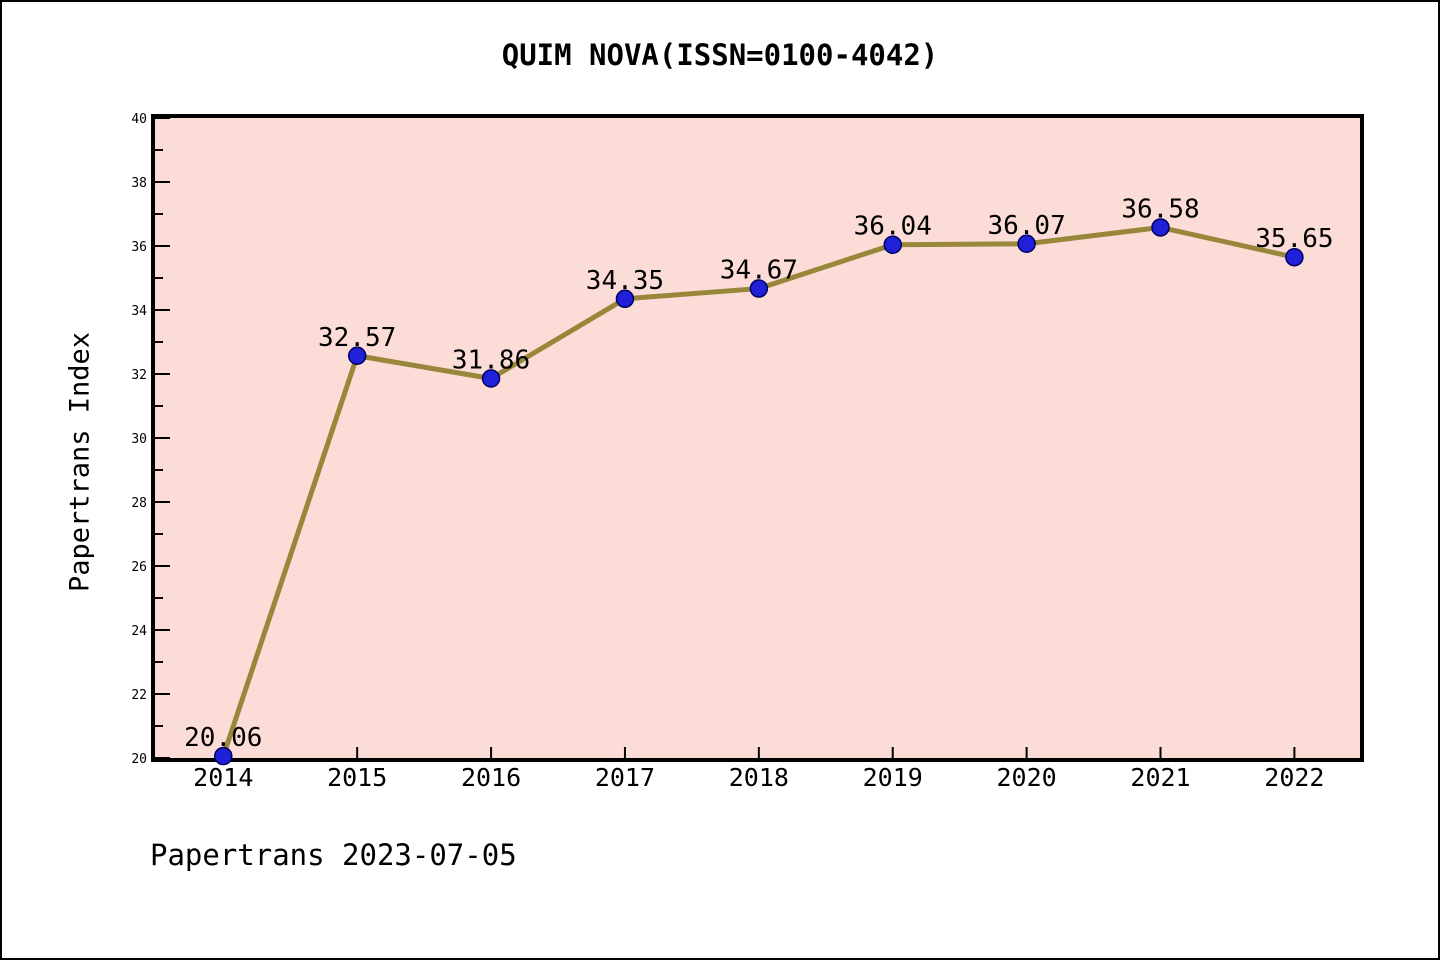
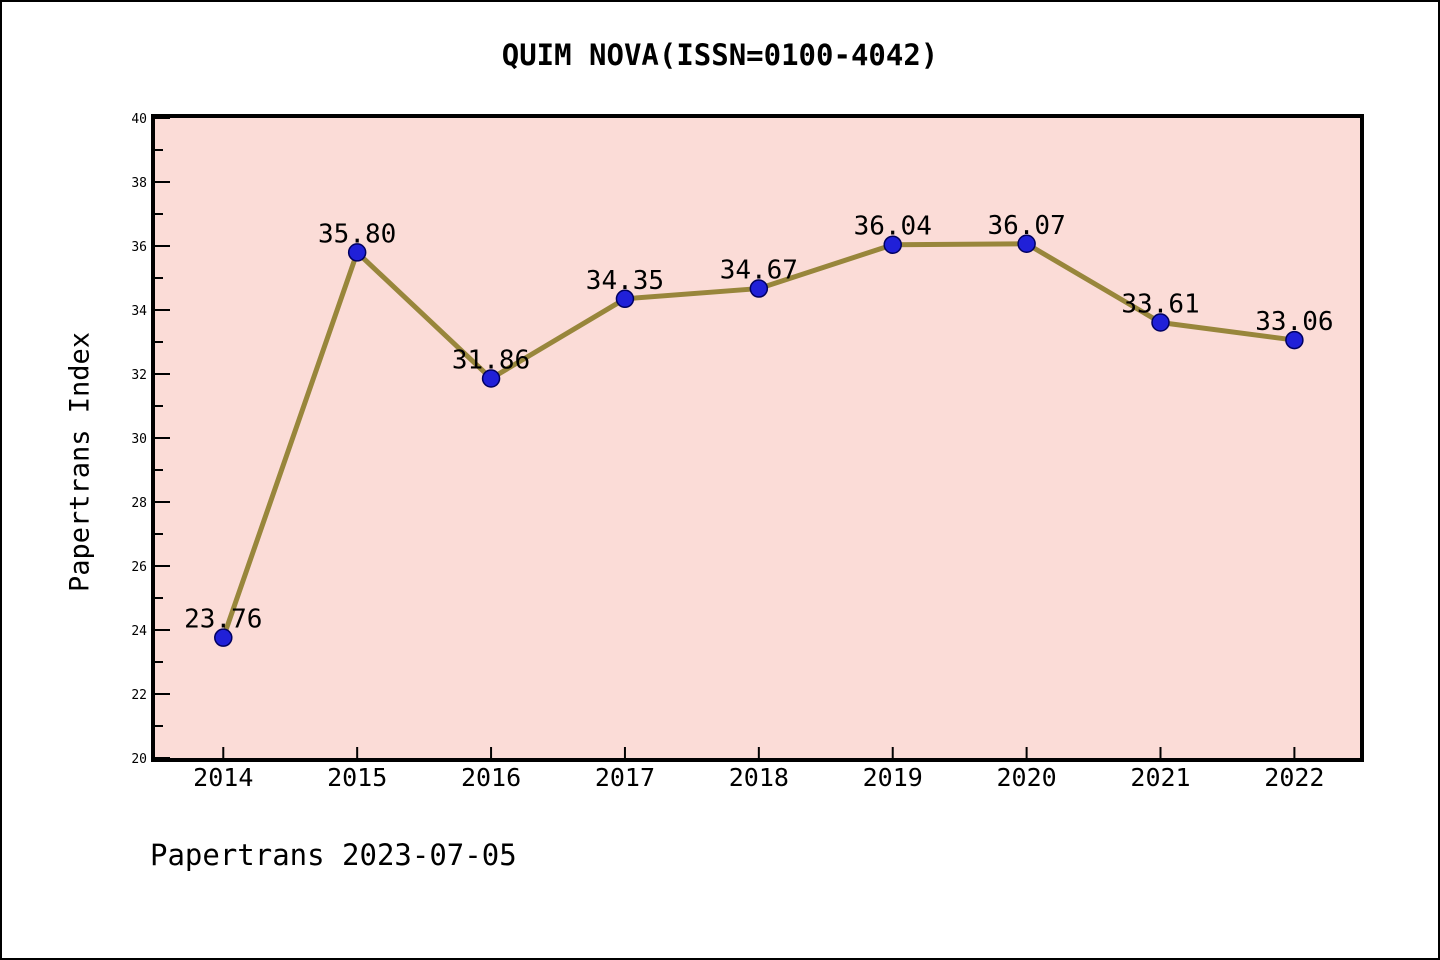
2014: 20.06 -> 23.76
2015: 32.57 -> 35.80
2021: 36.58 -> 33.61
2022: 35.65 -> 33.06
